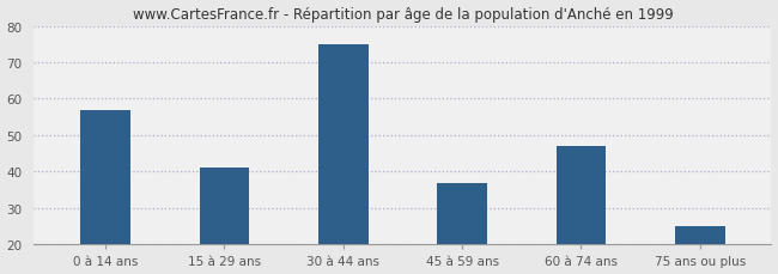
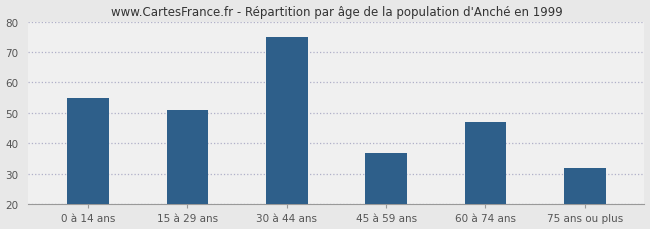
0 à 14 ans: 57 -> 55
15 à 29 ans: 41 -> 51
75 ans ou plus: 25 -> 32
